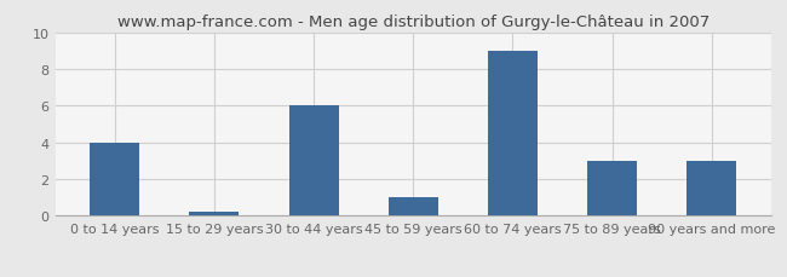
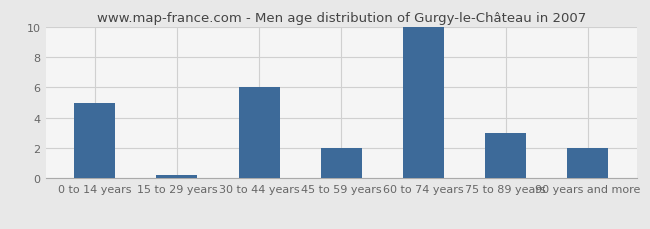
0 to 14 years: 4.0 -> 5.0
45 to 59 years: 1.0 -> 2.0
60 to 74 years: 9.0 -> 10.0
90 years and more: 3.0 -> 2.0
